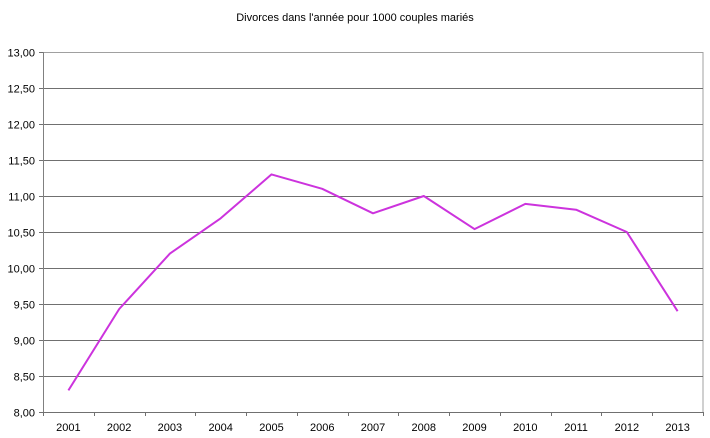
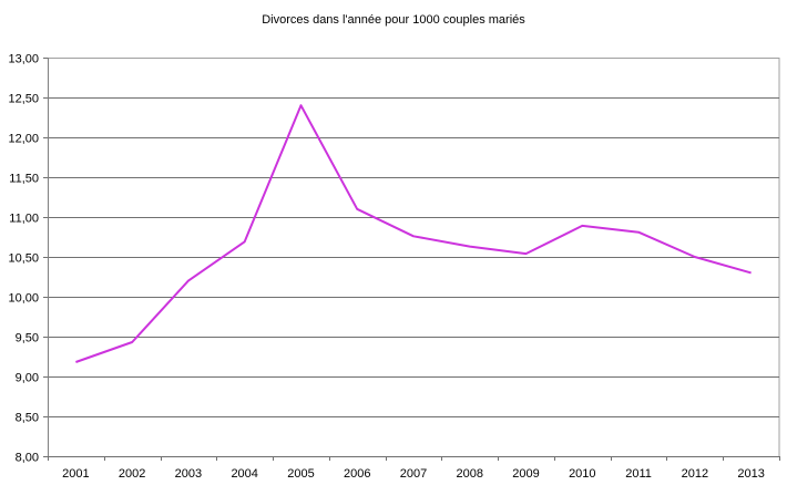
2001: 8,3 -> 9,2
2005: 11,3 -> 12,4
2008: 11,0 -> 10,6
2013: 9,4 -> 10,3
